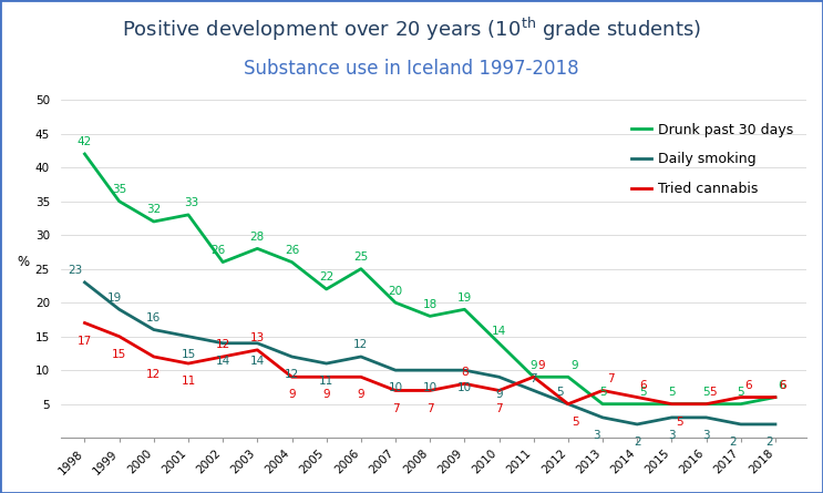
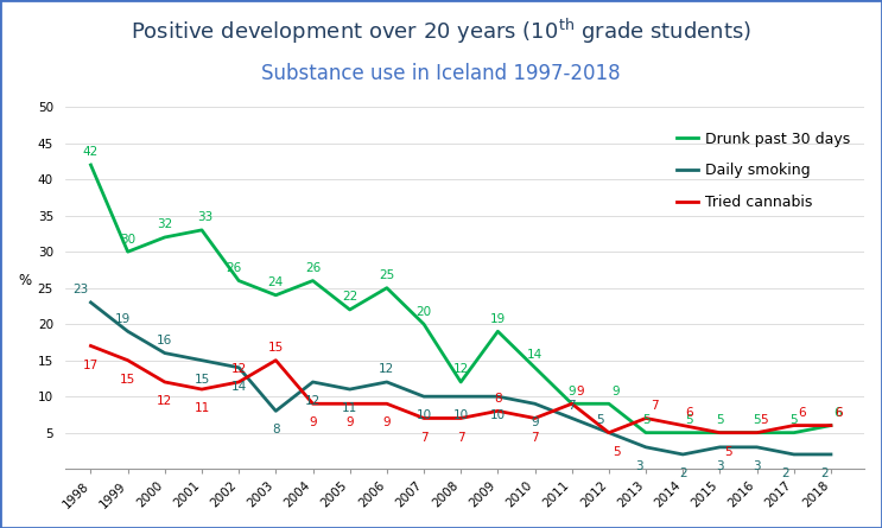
Drunk past 30 days/1999: 35 -> 30
Drunk past 30 days/2003: 28 -> 24
Daily smoking/2003: 14 -> 8
Tried cannabis/2003: 13 -> 15
Drunk past 30 days/2008: 18 -> 12
